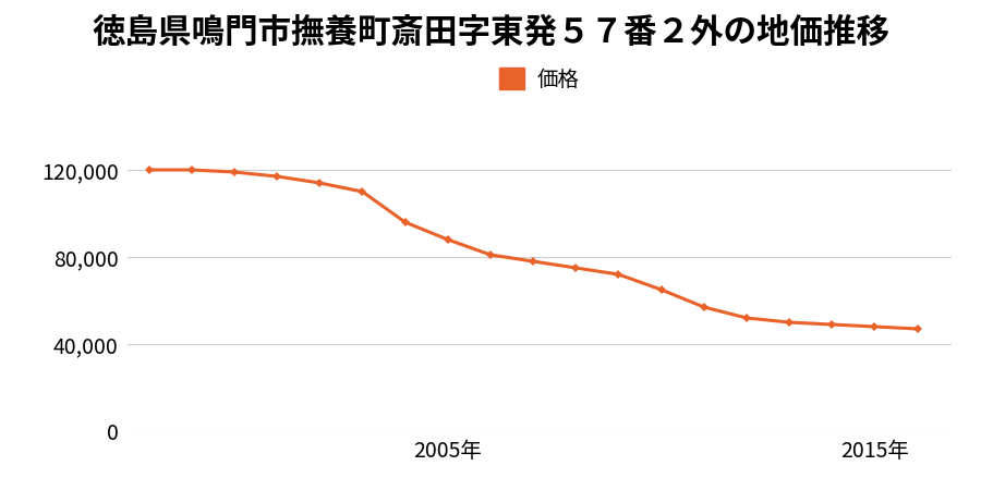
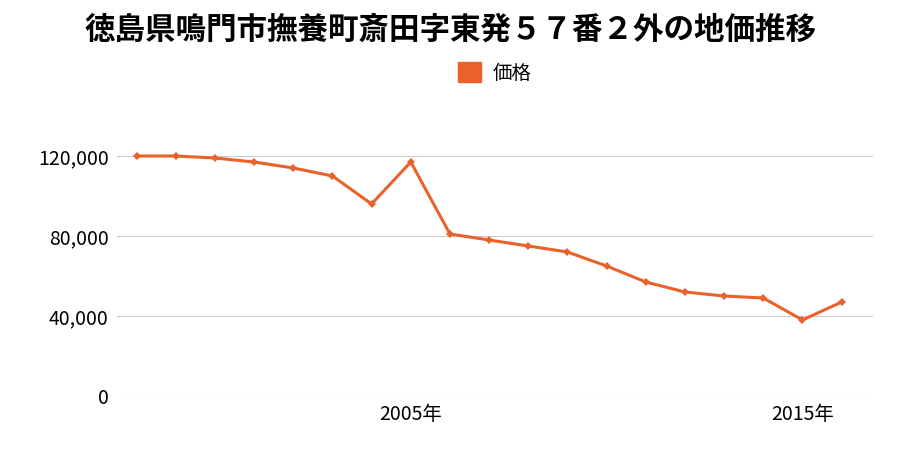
2005年: 88,000 -> 117,000
2015年: 48,000 -> 38,000
